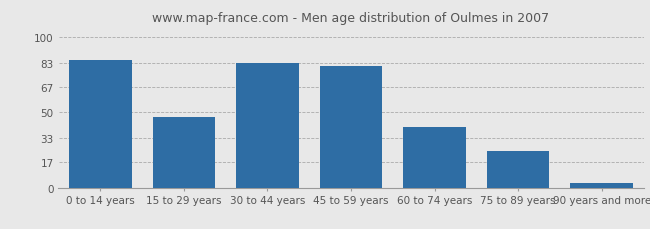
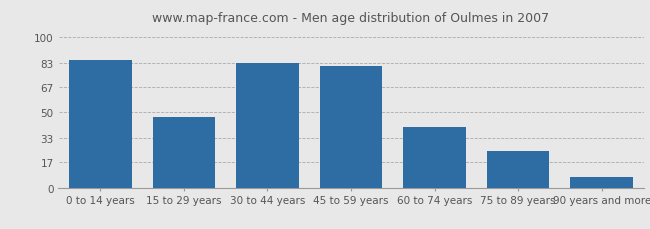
90 years and more: 3 -> 7
